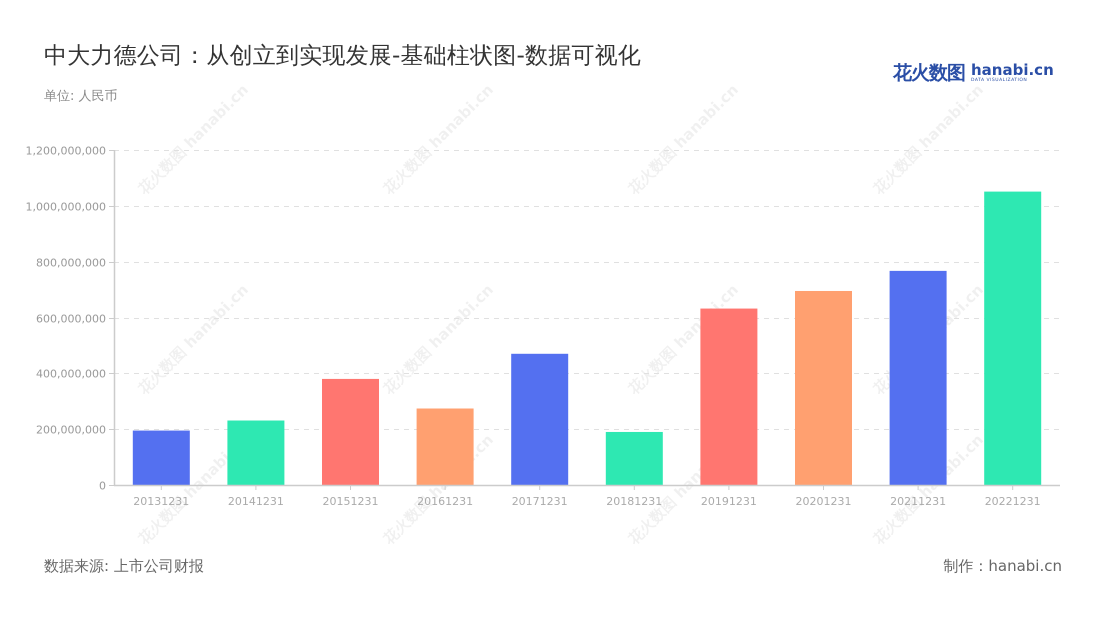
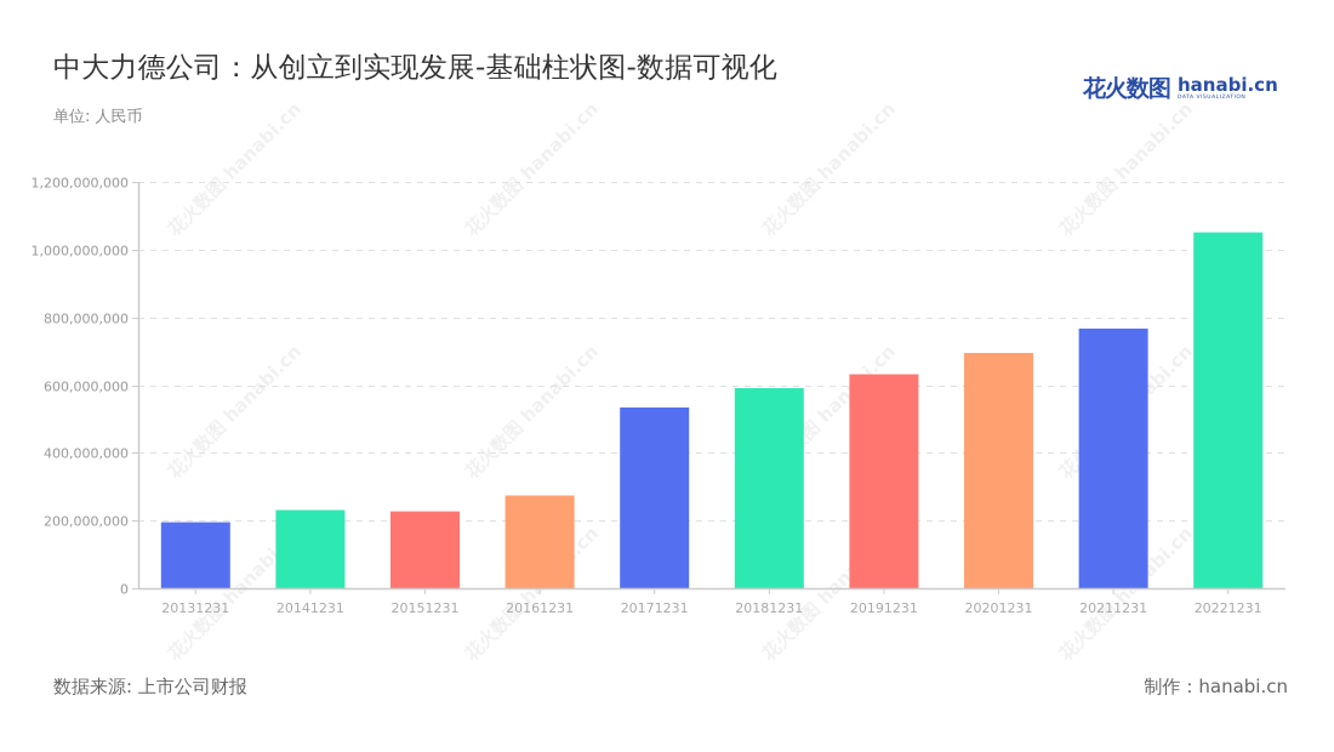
20151231: 380000000 -> 230000000
20171231: 470000000 -> 530000000
20181231: 190000000 -> 590000000
